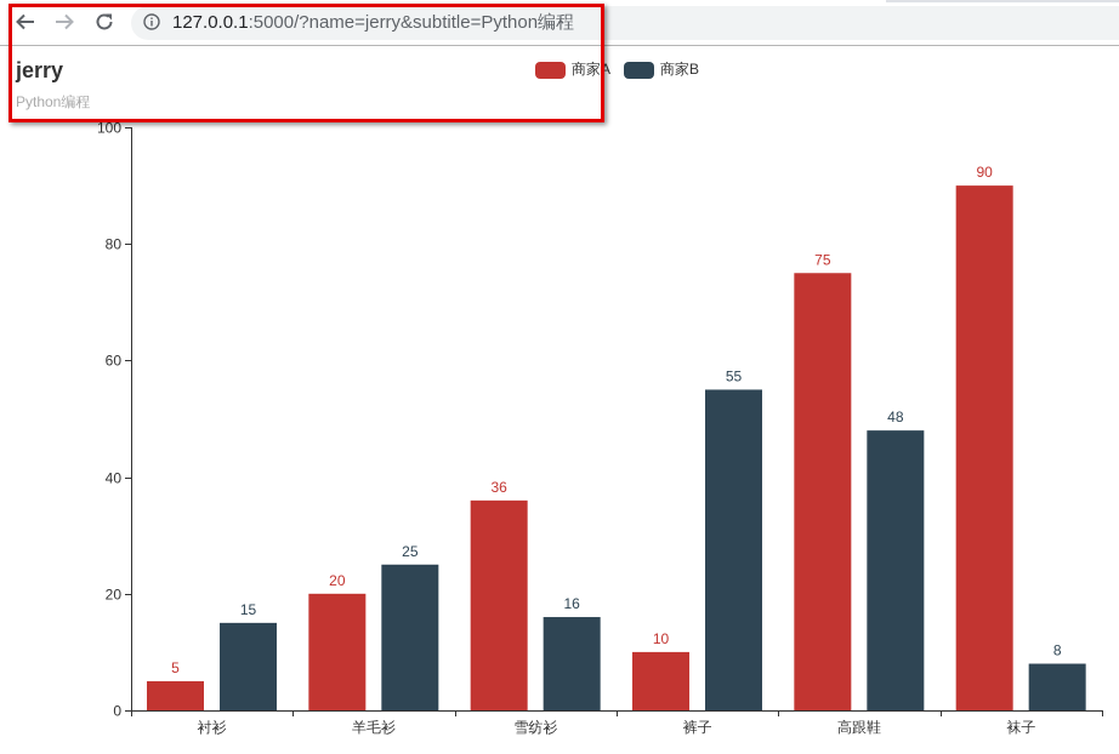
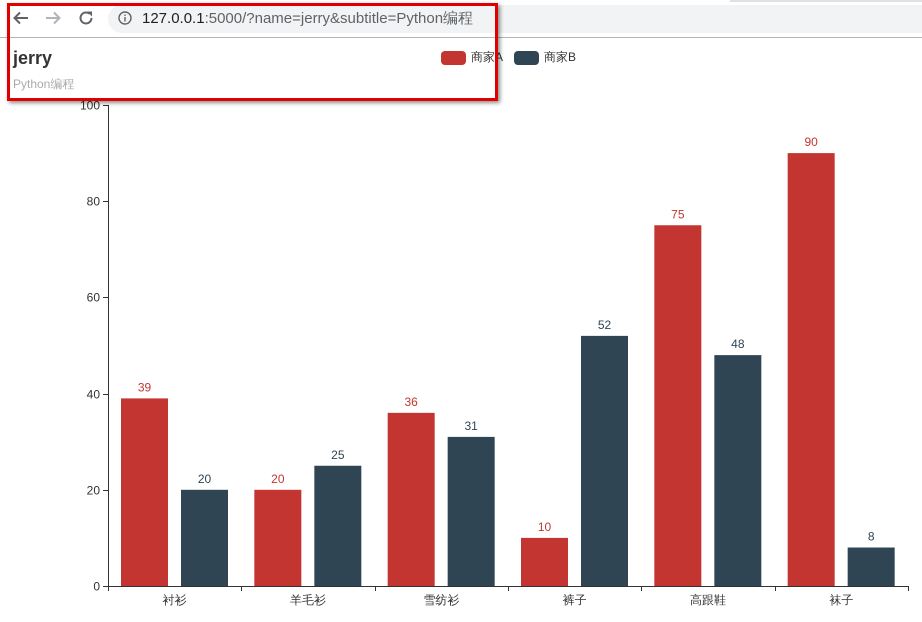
商家A/衬衫: 5 -> 39
商家B/衬衫: 15 -> 20
商家B/雪纺衫: 16 -> 31
商家B/裤子: 55 -> 52
